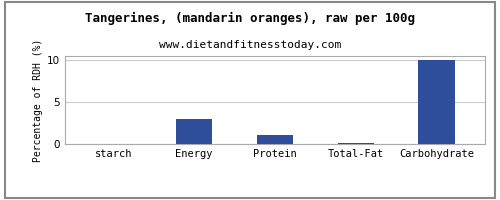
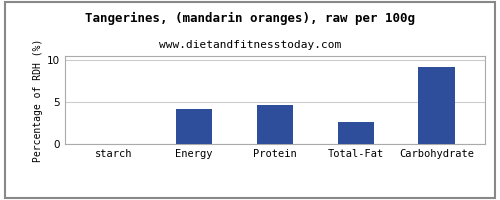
Energy: 3.0 -> 4.2
Protein: 1.1 -> 4.6
Total-Fat: 0.1 -> 2.6
Carbohydrate: 10.0 -> 9.2
